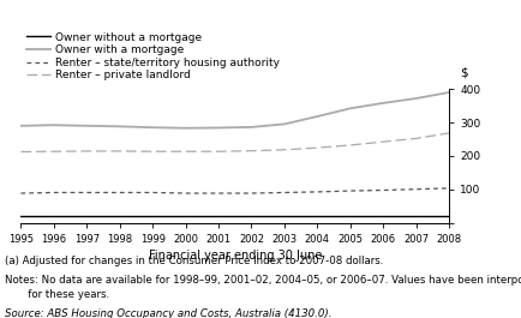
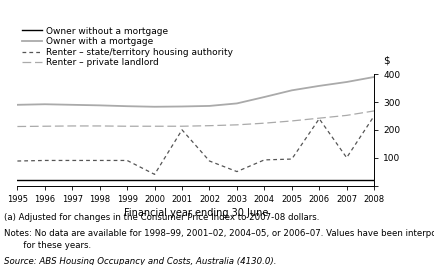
Renter – state/territory housing authority/2000: 88 -> 40
Renter – state/territory housing authority/2001: 88 -> 200
Renter – state/territory housing authority/2003: 90 -> 50
Renter – state/territory housing authority/2006: 97 -> 240
Renter – state/territory housing authority/2008: 103 -> 250
